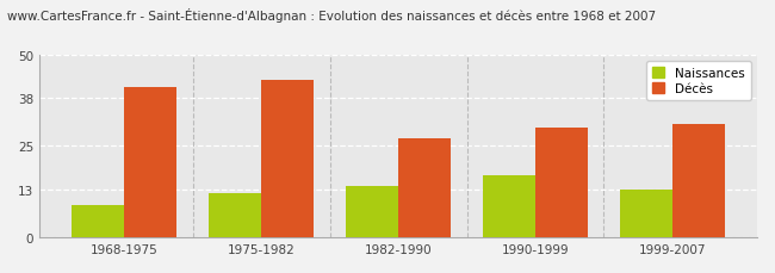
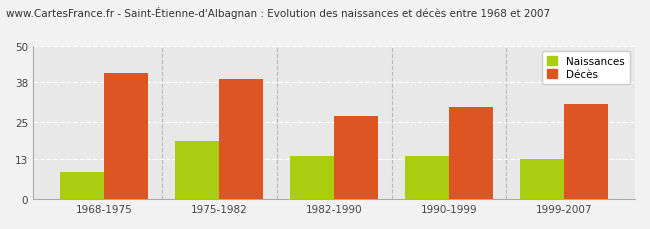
Naissances/1975-1982: 12 -> 19
Décès/1975-1982: 43 -> 39
Naissances/1990-1999: 17 -> 14
